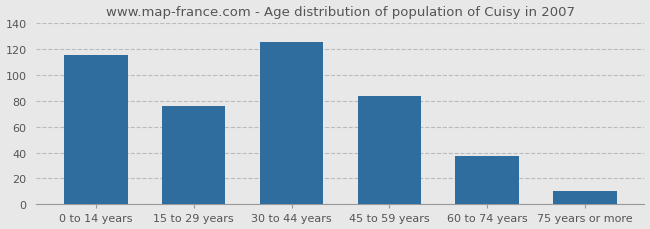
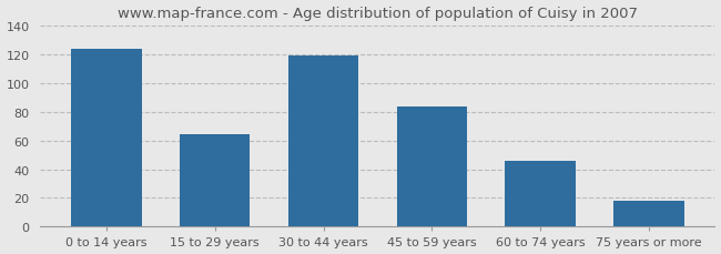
0 to 14 years: 115 -> 124
15 to 29 years: 76 -> 64
30 to 44 years: 125 -> 119
60 to 74 years: 37 -> 46
75 years or more: 10 -> 18
